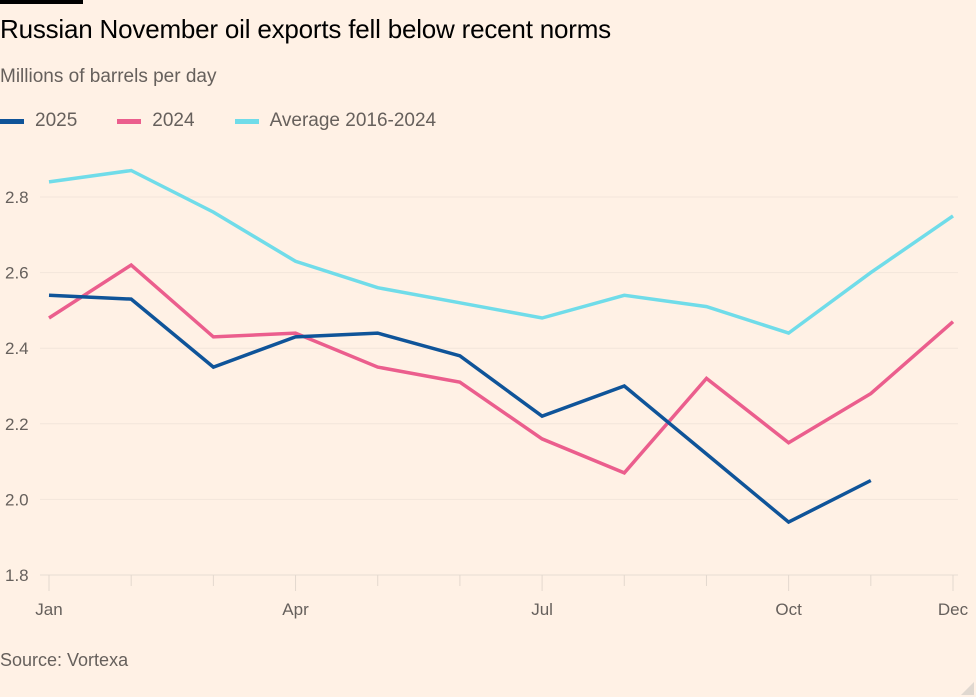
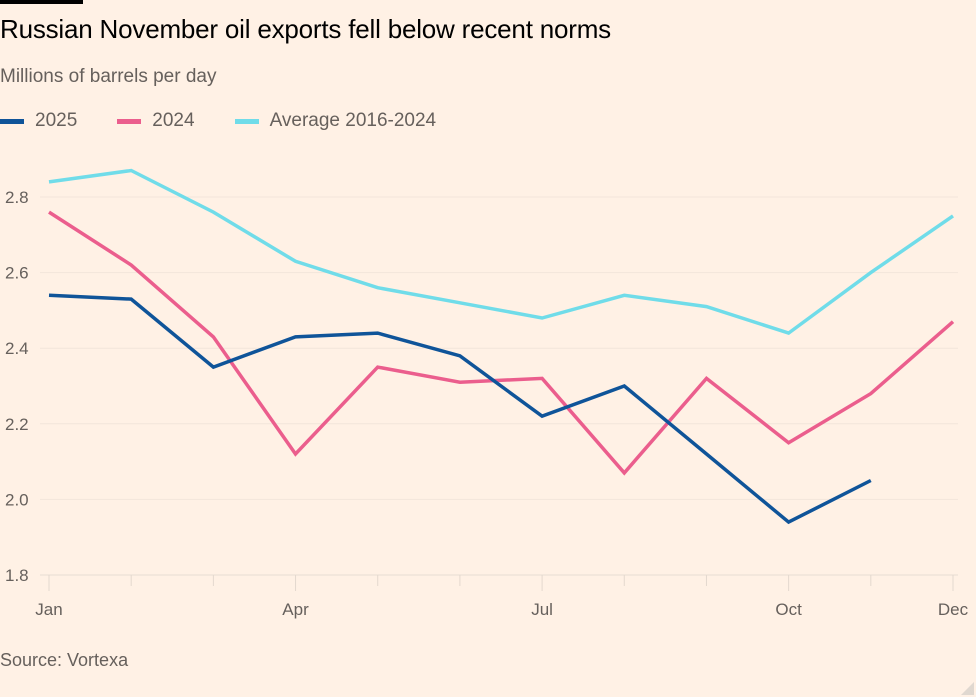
2024/Jan: 2.48 -> 2.76
2024/Apr: 2.44 -> 2.12
2024/Jul: 2.16 -> 2.32
